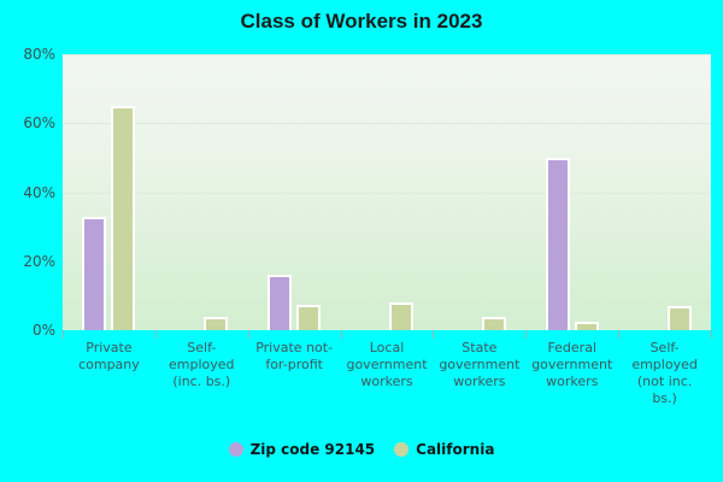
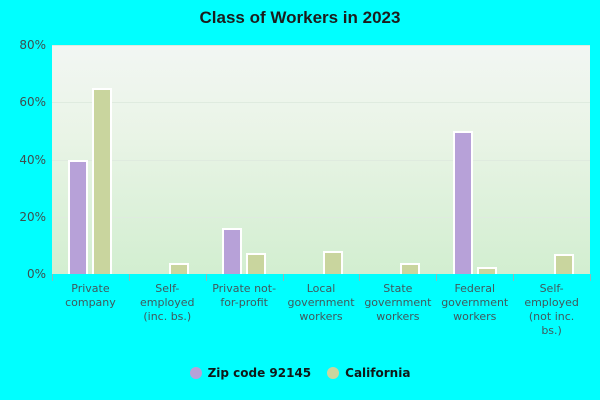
Zip code 92145/Private company: 33% -> 40%
